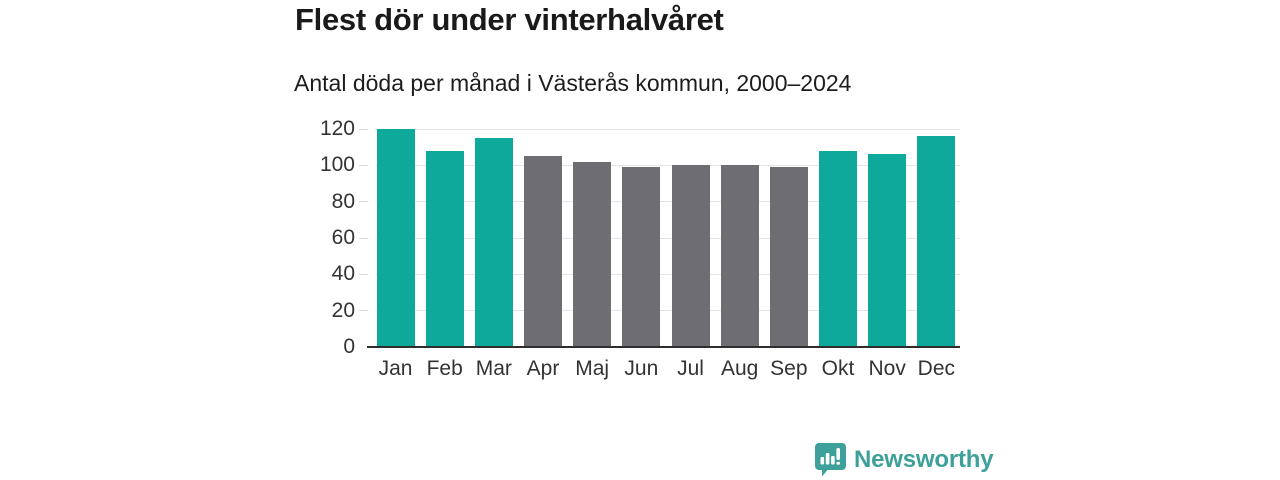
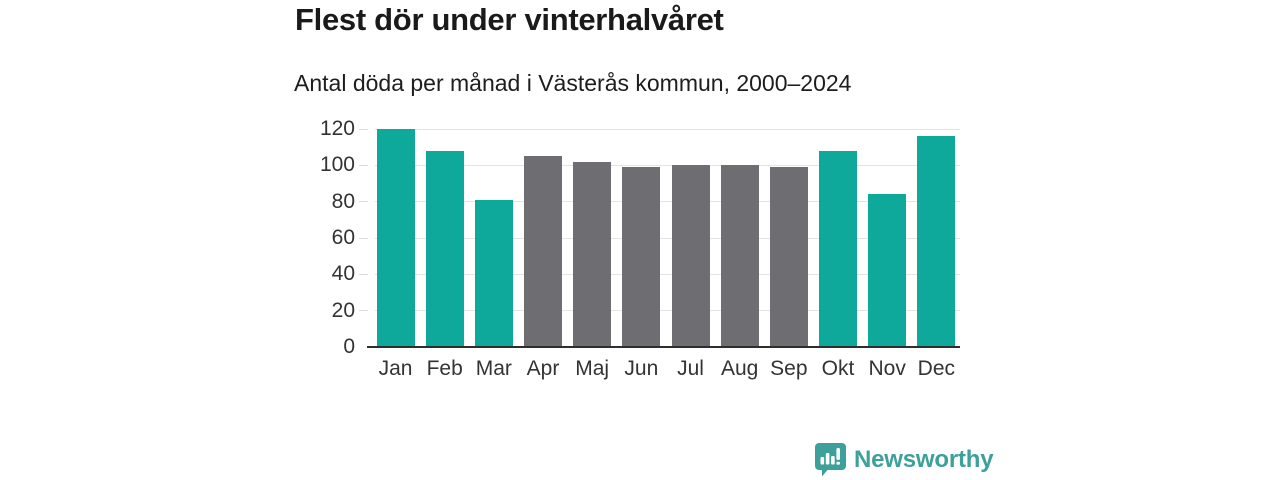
Mar: 115 -> 81
Nov: 106 -> 84
